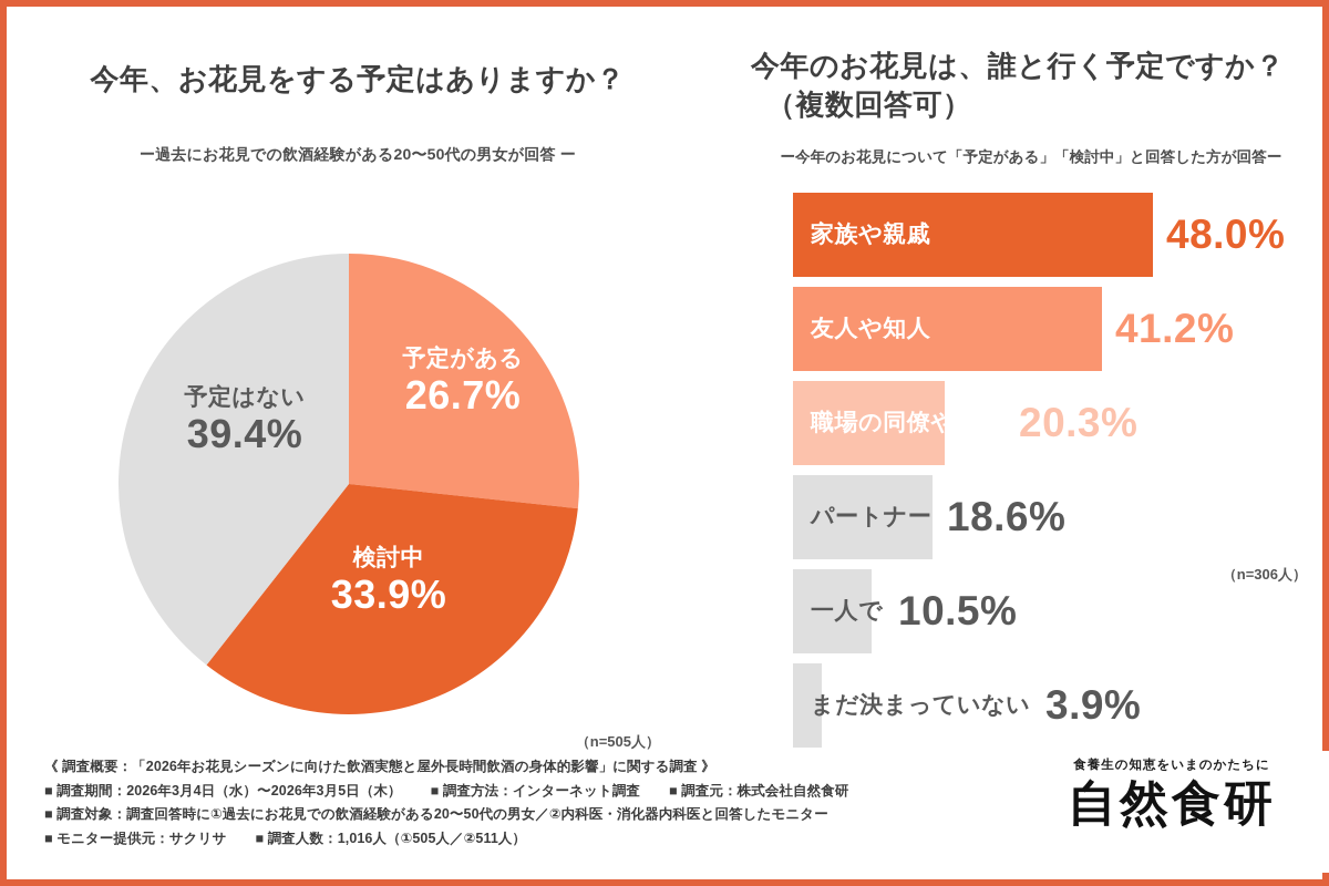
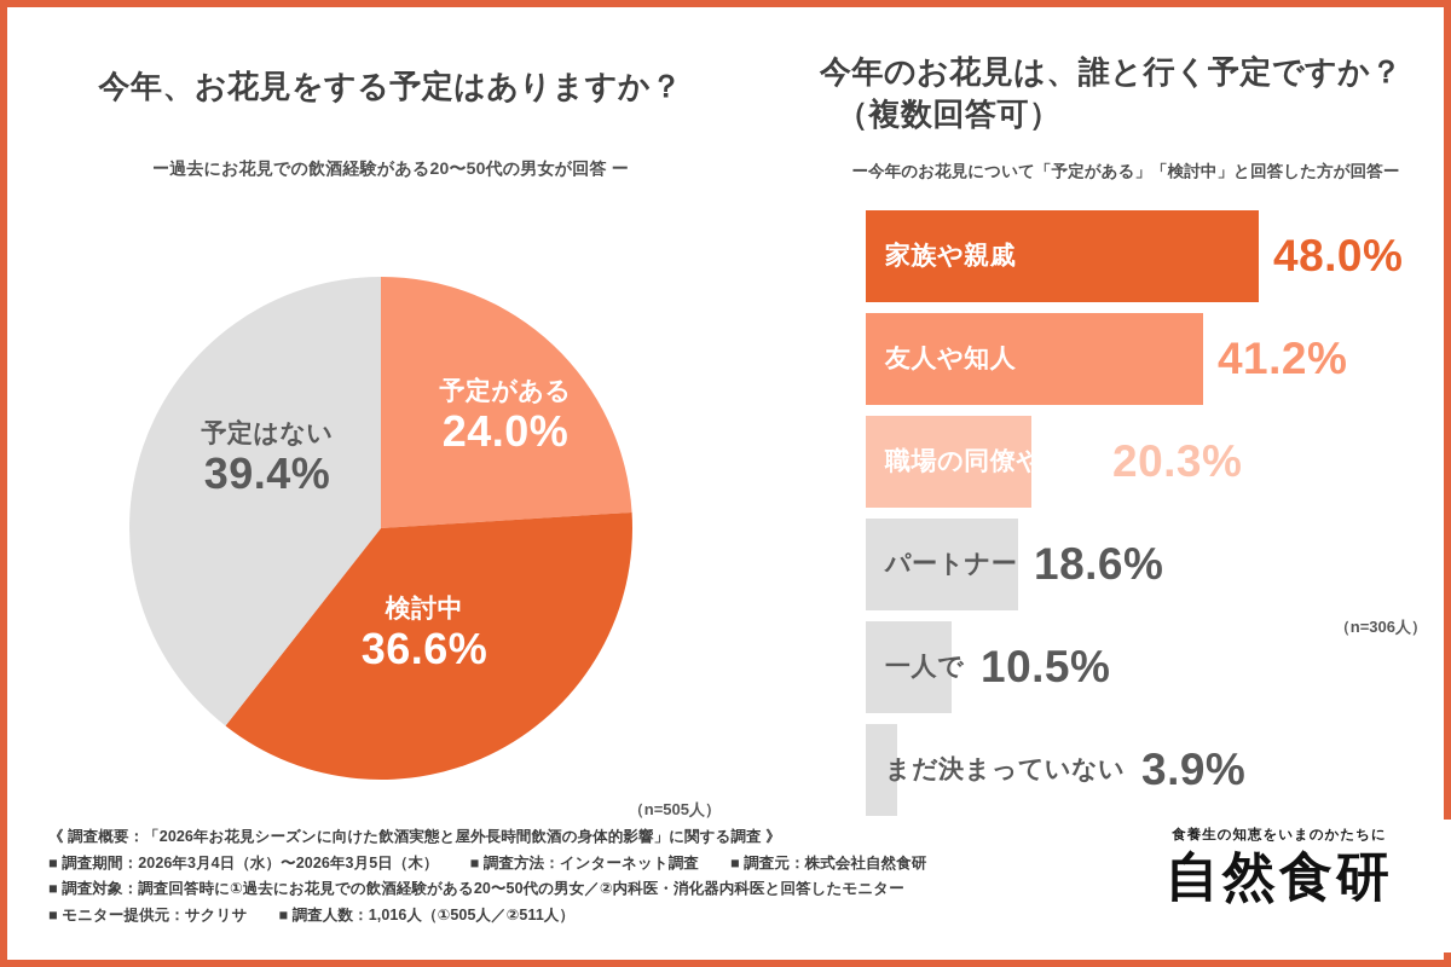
今年、お花見をする予定はありますか？/予定がある: 26.7% -> 24.0%
今年、お花見をする予定はありますか？/検討中: 33.9% -> 36.6%
